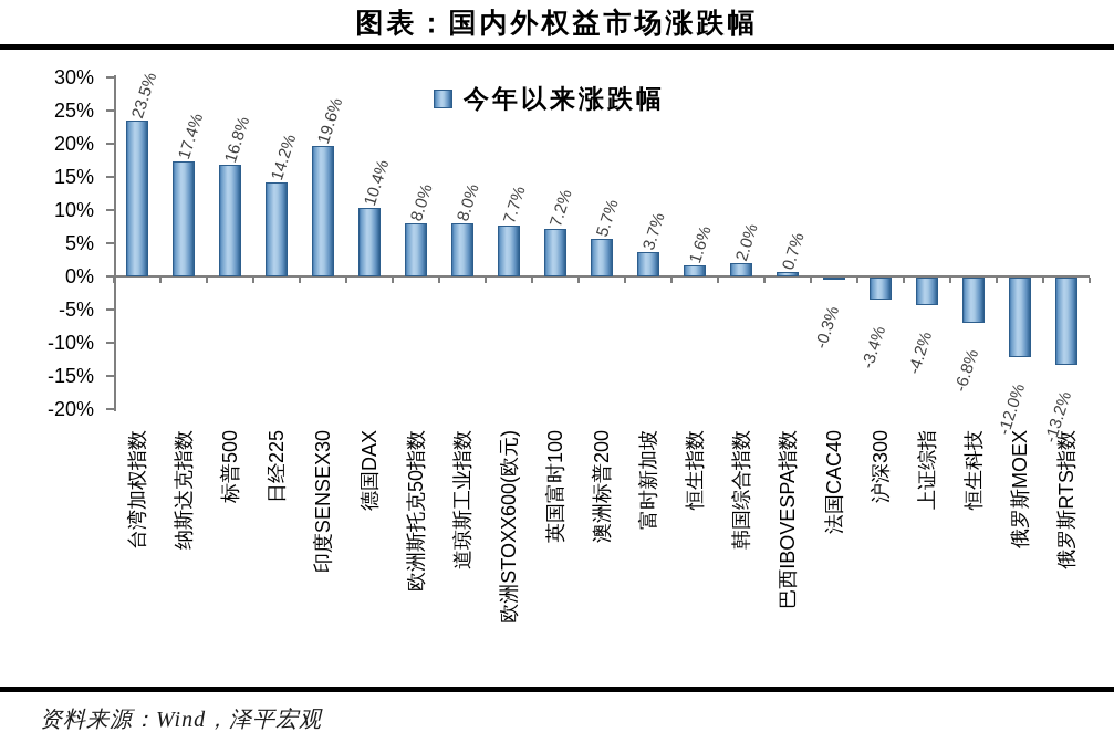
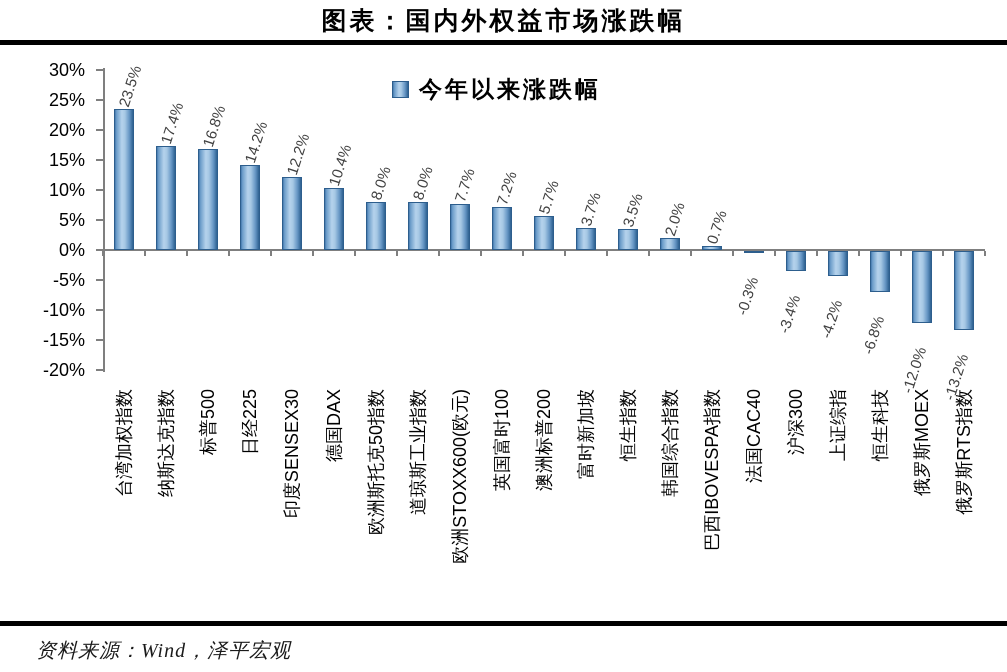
印度SENSEX30: 19.6% -> 12.2%
恒生指数: 1.6% -> 3.5%
